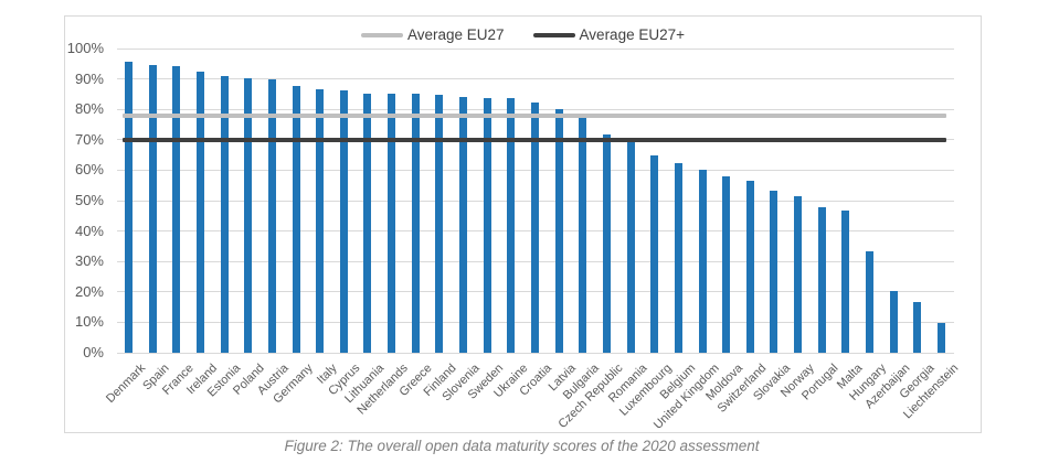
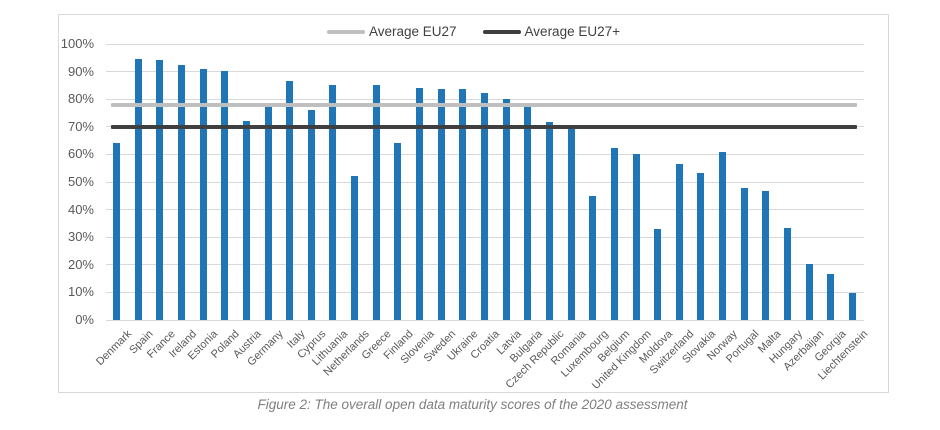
Denmark: 96% -> 64%
Austria: 90% -> 72%
Germany: 88% -> 77%
Cyprus: 86% -> 76%
Netherlands: 85% -> 52%
Finland: 85% -> 64%
Luxembourg: 65% -> 45%
Moldova: 58% -> 33%
Norway: 51% -> 61%
